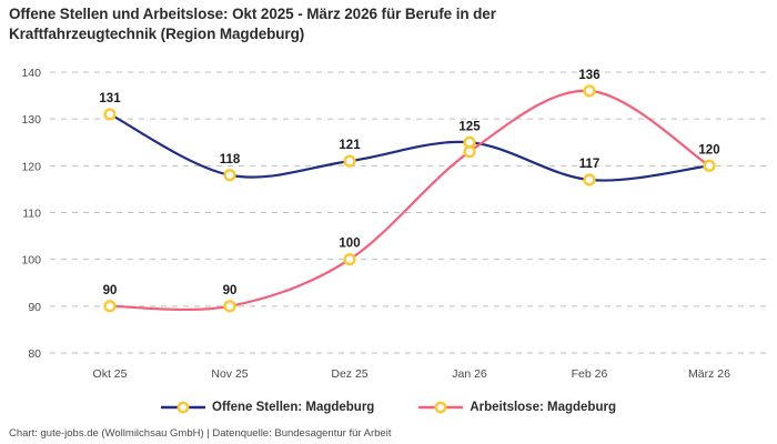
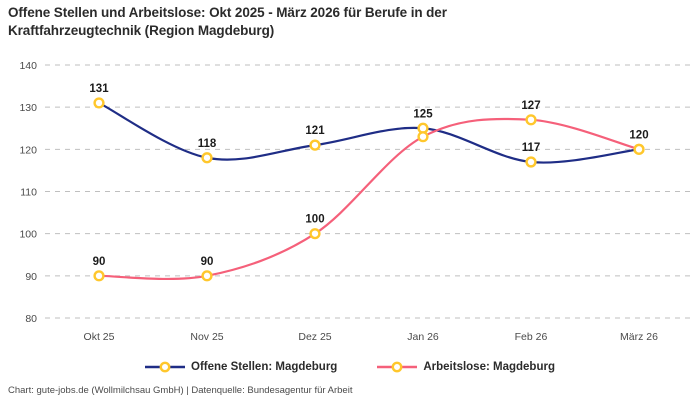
Arbeitslose: Magdeburg/Feb 26: 136 -> 127
